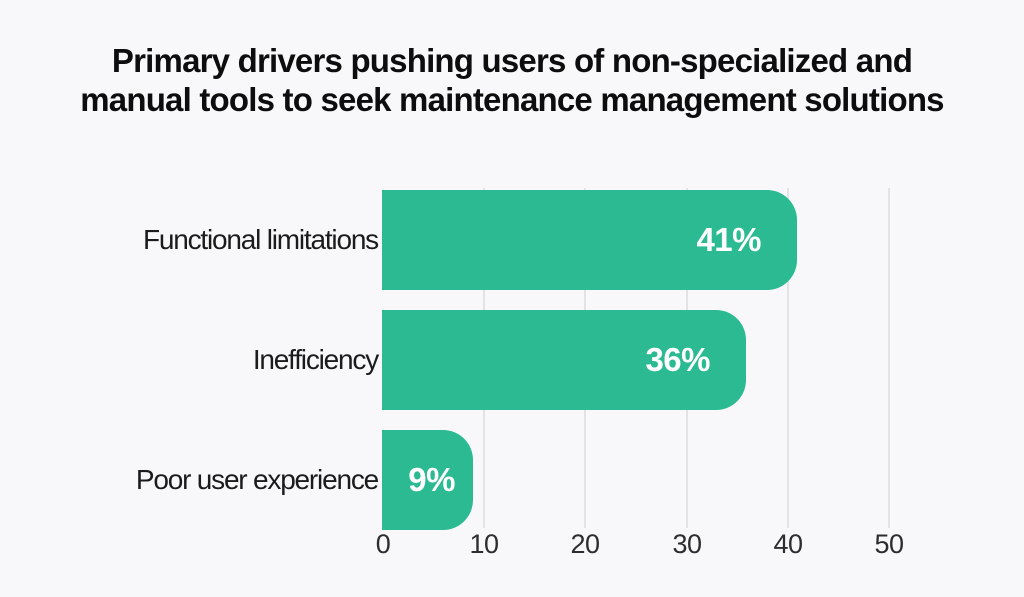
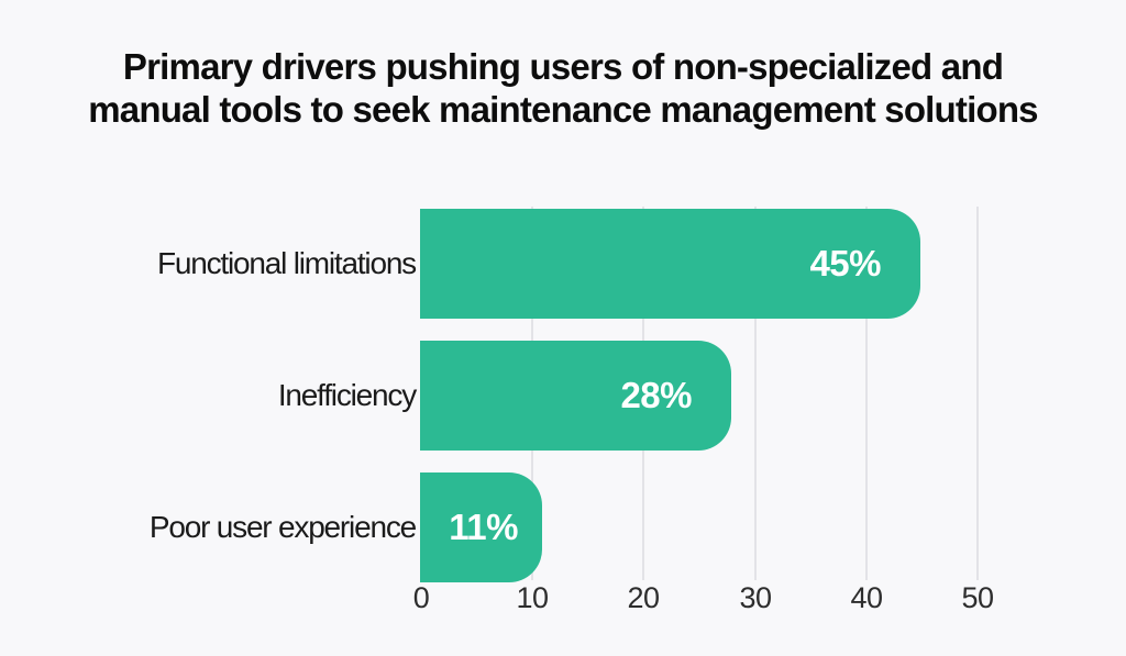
Functional limitations: 41% -> 45%
Inefficiency: 36% -> 28%
Poor user experience: 9% -> 11%
